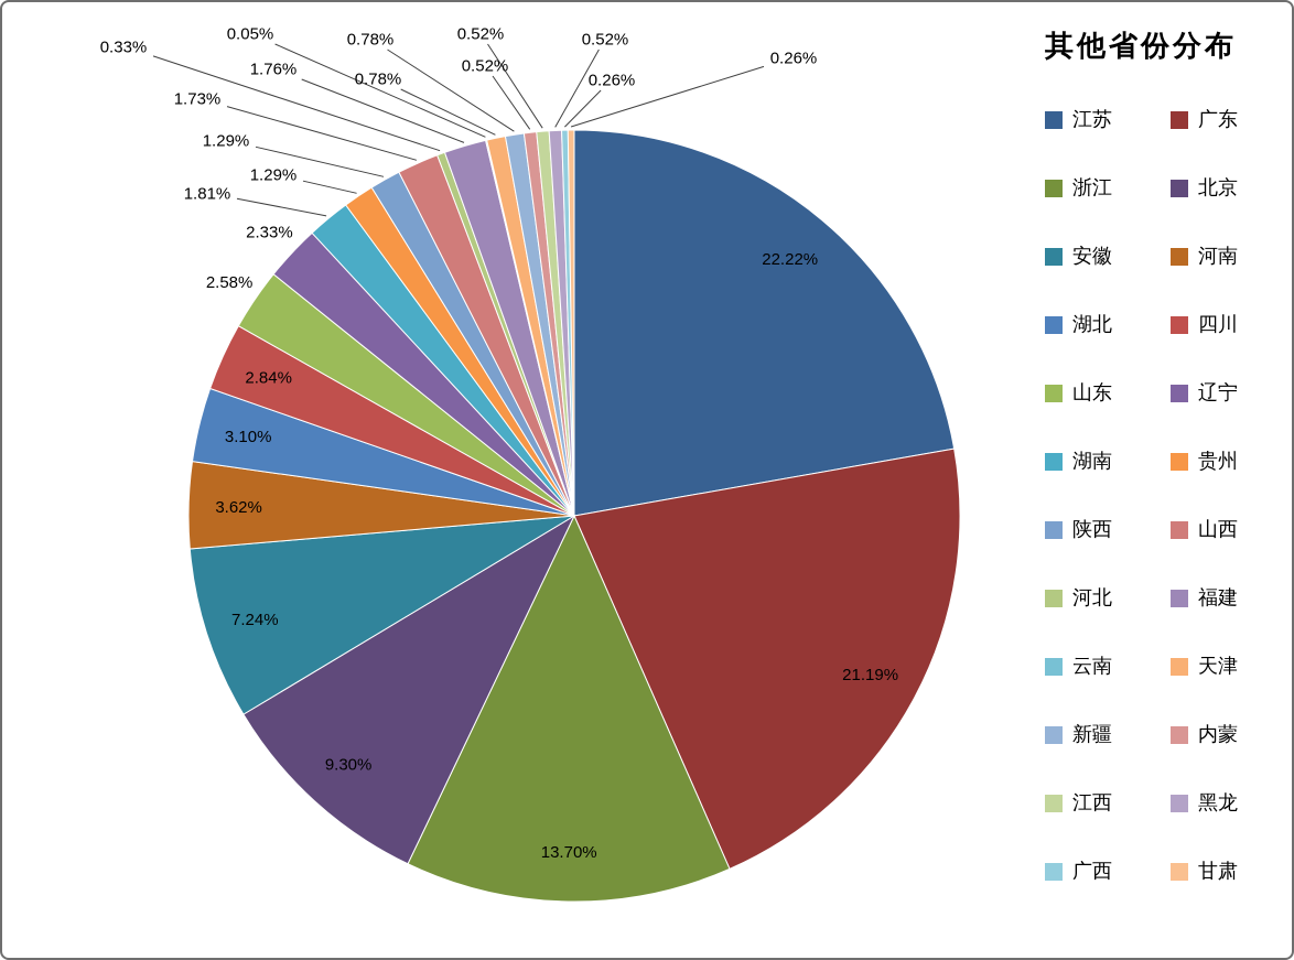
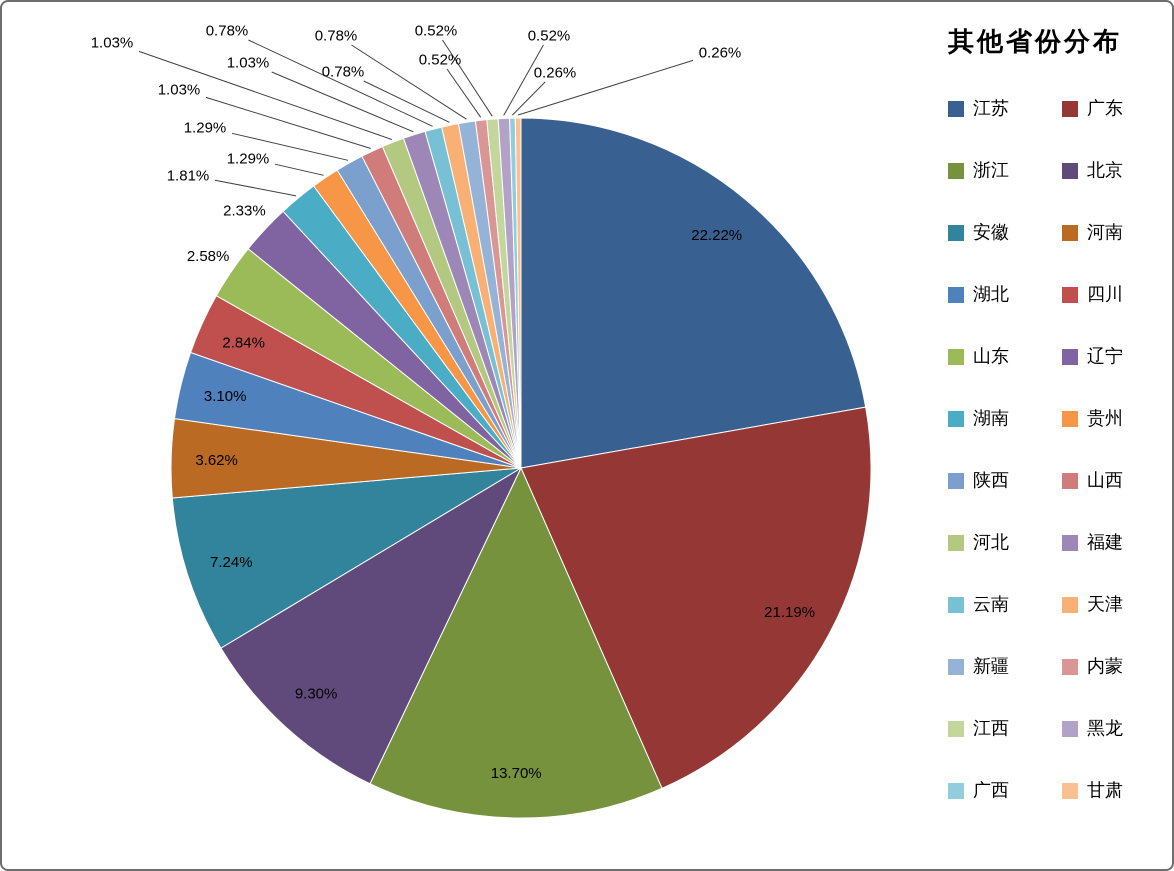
山西: 1.73% -> 1.03%
河北: 0.33% -> 1.03%
福建: 1.76% -> 1.03%
云南: 0.05% -> 0.78%
